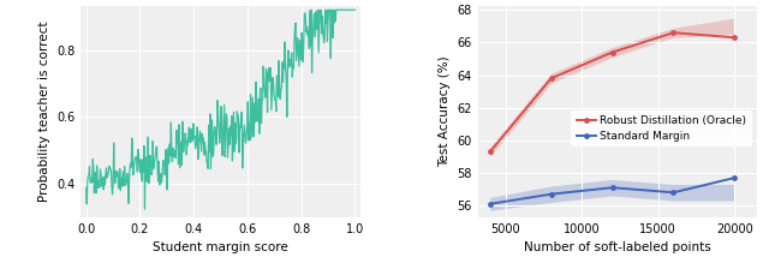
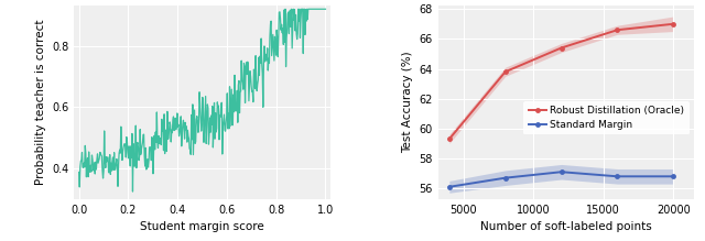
Robust Distillation (Oracle)/20000: 66.3 -> 67.0
Standard Margin/20000: 57.7 -> 56.8
